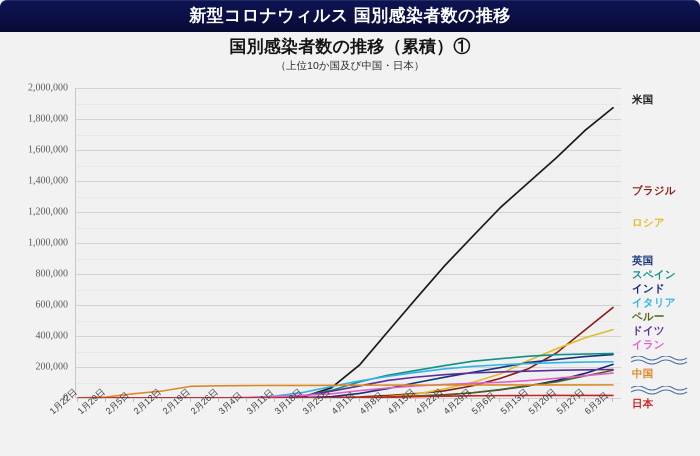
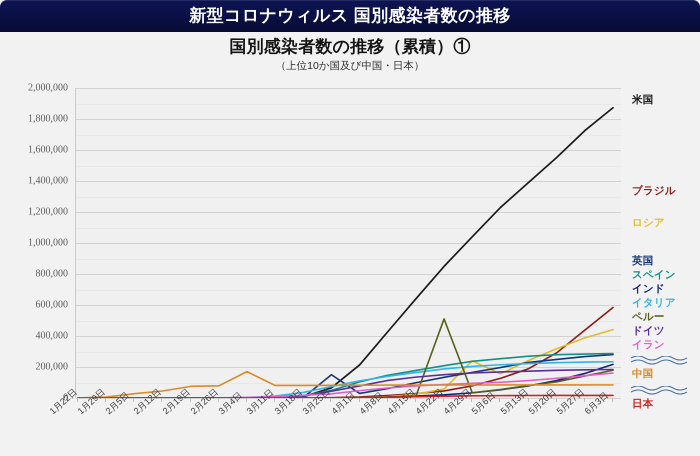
中国/3月4日: 80000 -> 170000
英国/3月25日: 10000 -> 150000
ペルー/4月22日: 20000 -> 510000
ロシア/4月29日: 100000 -> 240000
